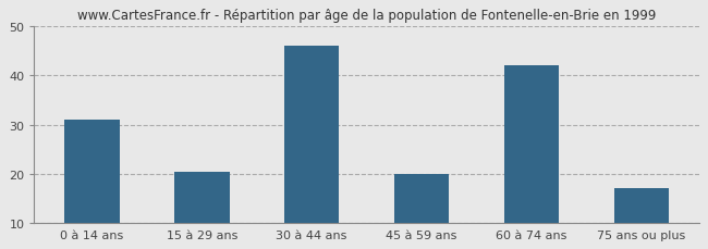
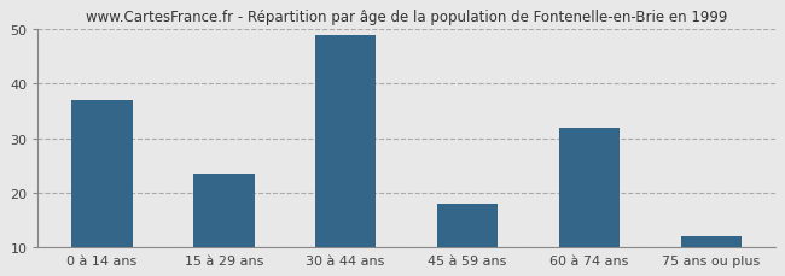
0 à 14 ans: 31.0 -> 37.0
15 à 29 ans: 20.5 -> 23.5
30 à 44 ans: 46.0 -> 49.0
45 à 59 ans: 20.0 -> 18.0
60 à 74 ans: 42.0 -> 32.0
75 ans ou plus: 17.0 -> 12.0
